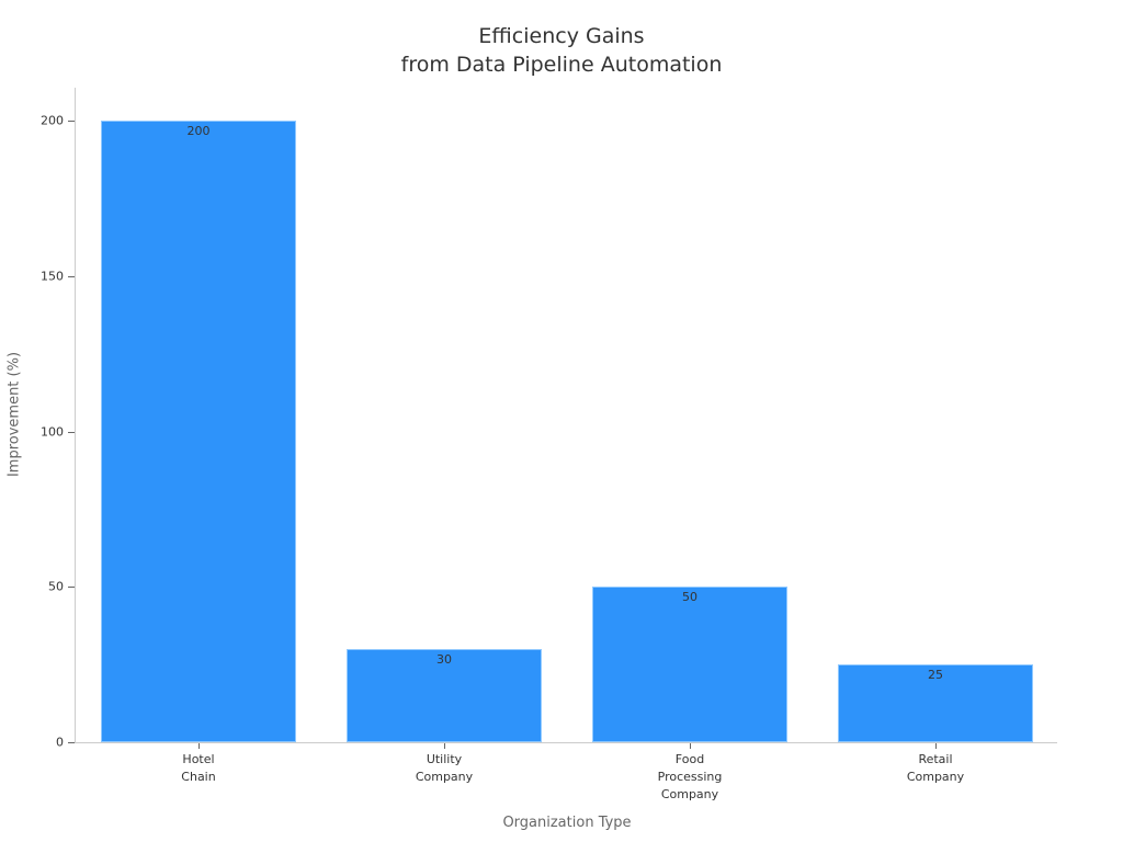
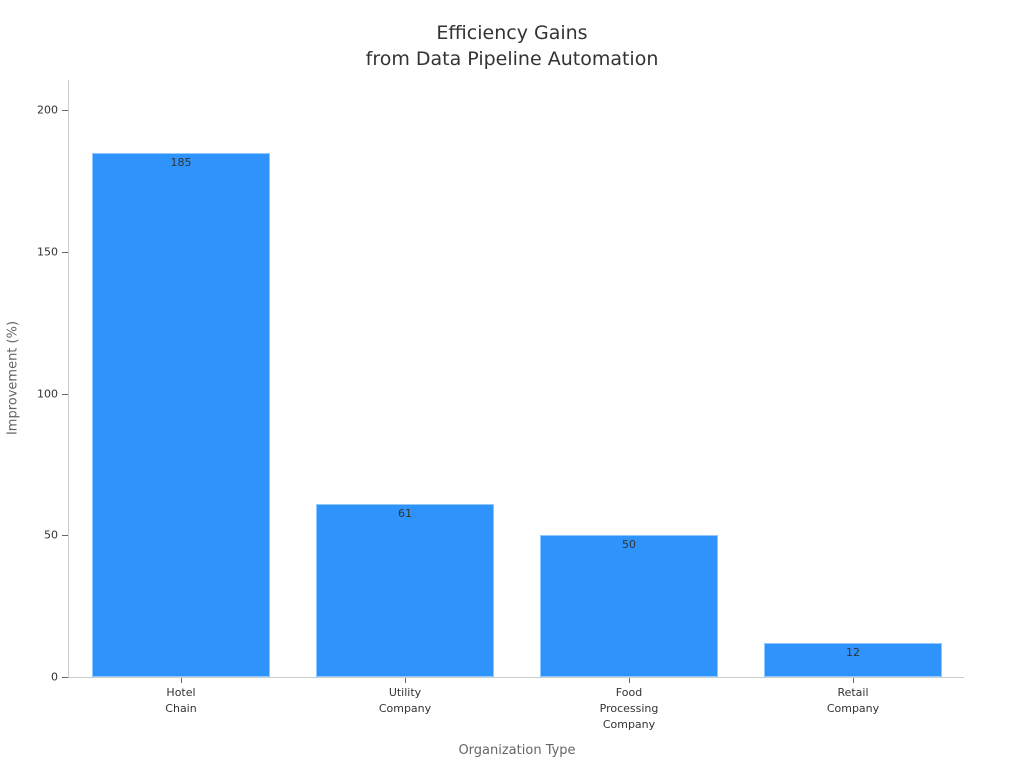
Hotel Chain: 200 -> 185
Utility Company: 30 -> 61
Retail Company: 25 -> 12
